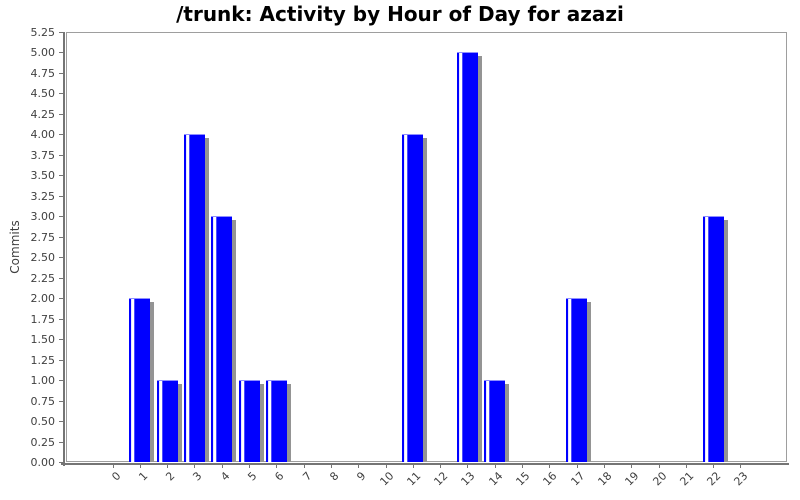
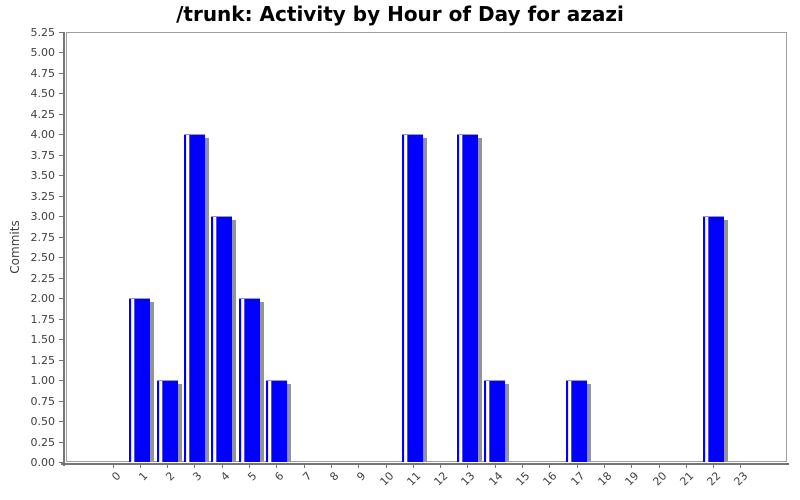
5: 1 -> 2
13: 5 -> 4
17: 2 -> 1
